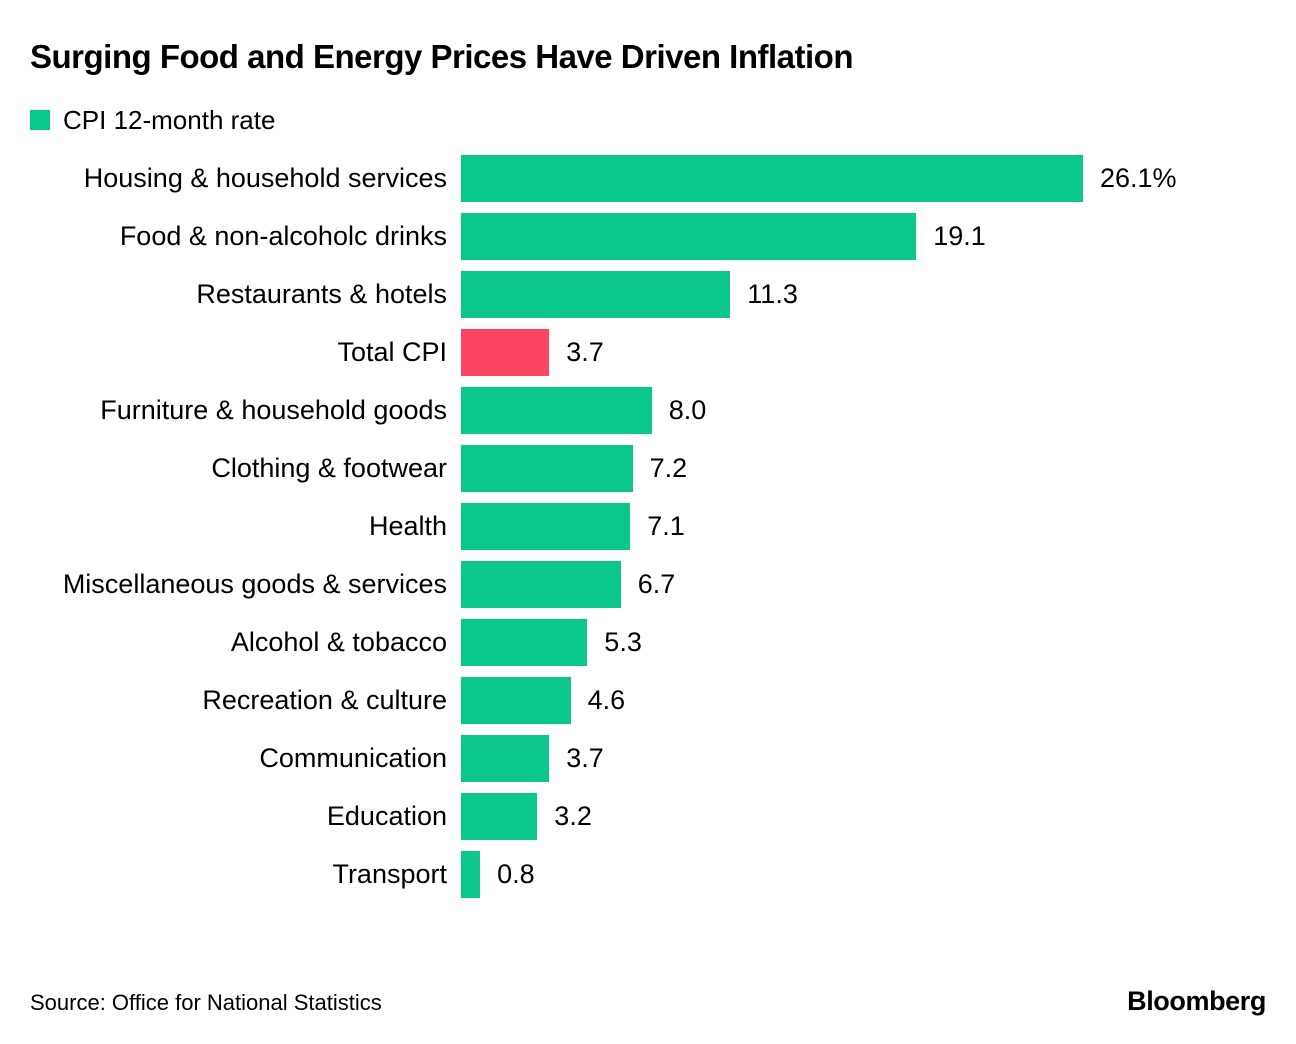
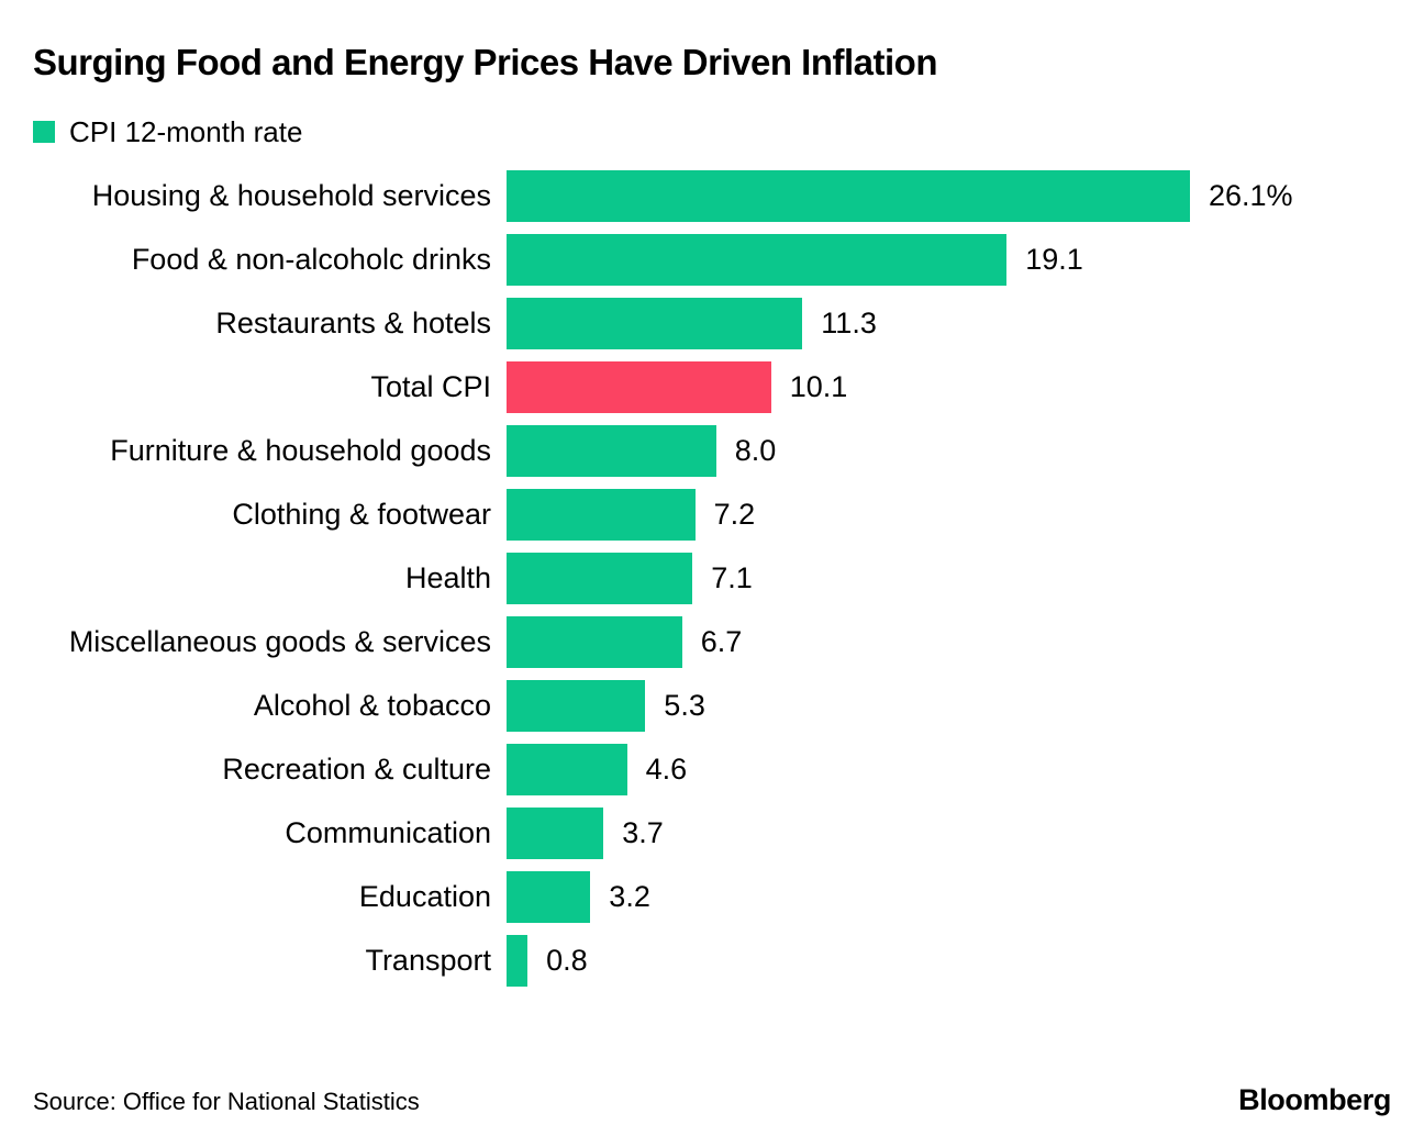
Total CPI: 3.7 -> 10.1
